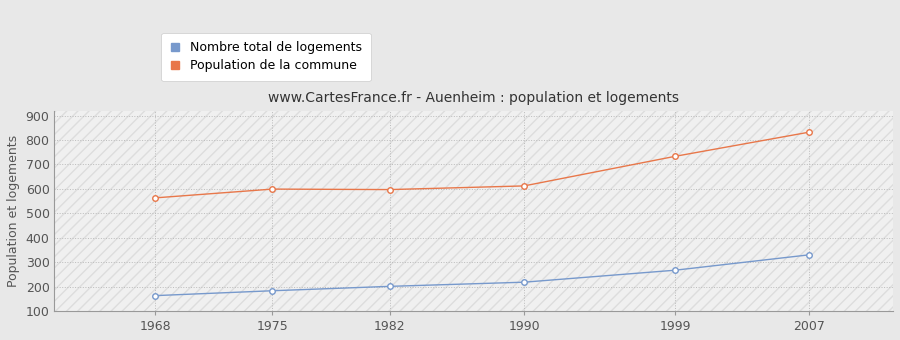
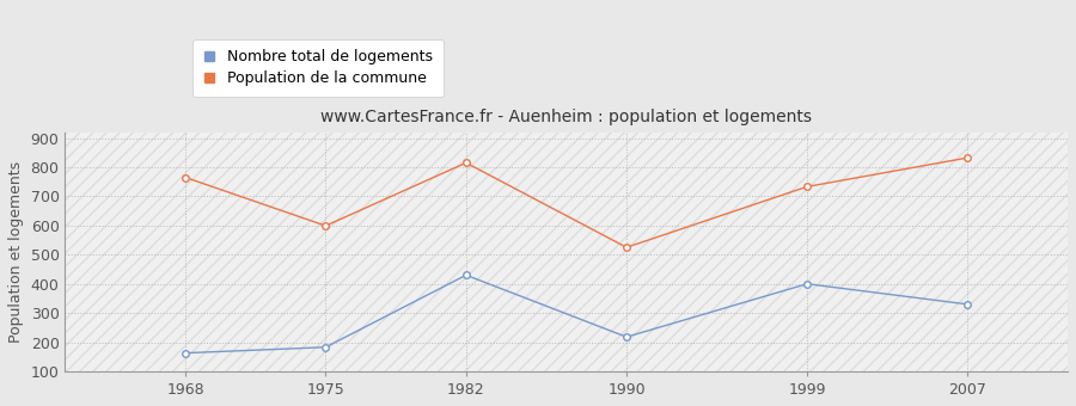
Population de la commune/1968: 563 -> 765
Nombre total de logements/1982: 201 -> 430
Population de la commune/1982: 597 -> 815
Population de la commune/1990: 612 -> 525
Nombre total de logements/1999: 267 -> 400
